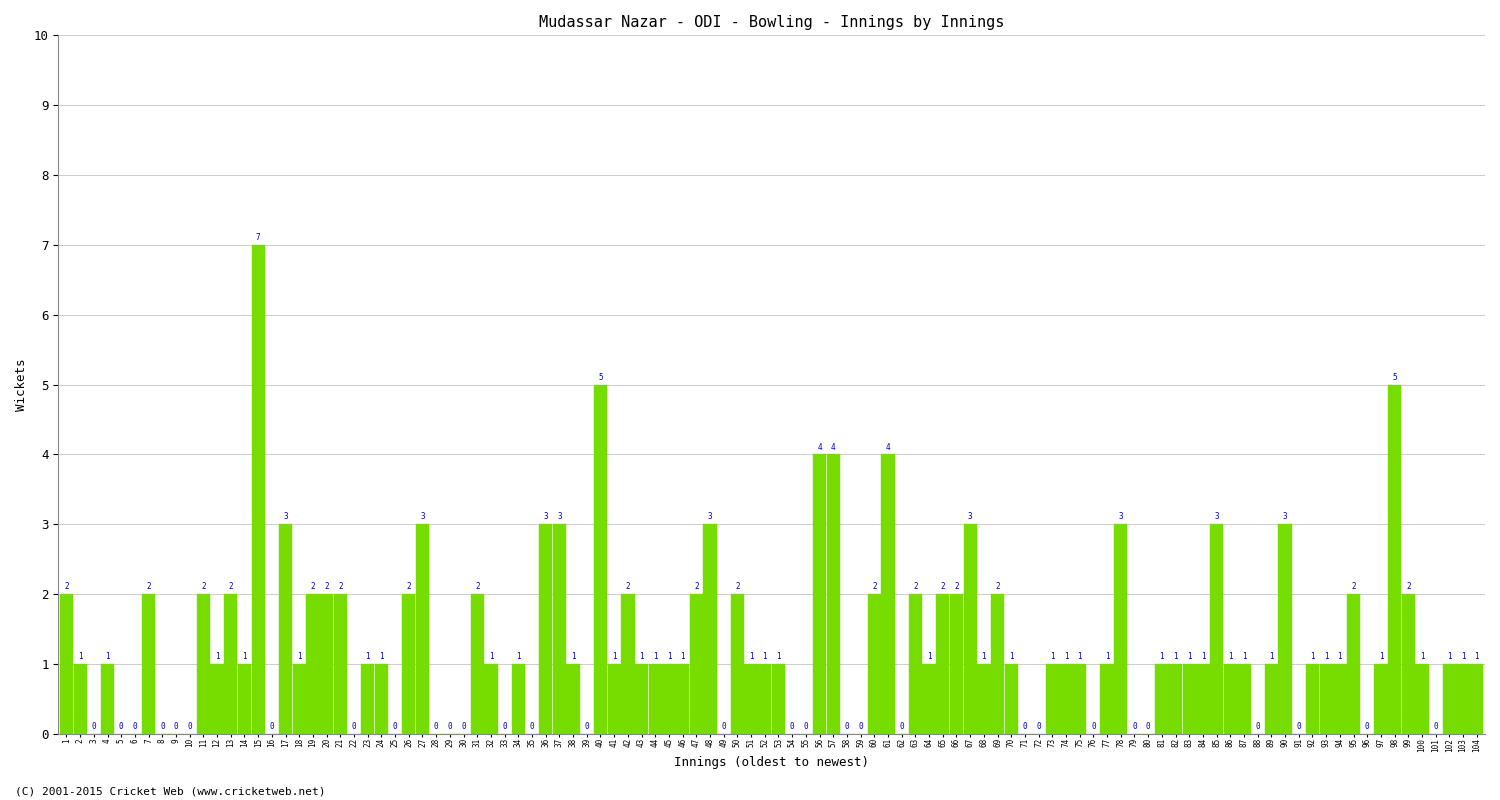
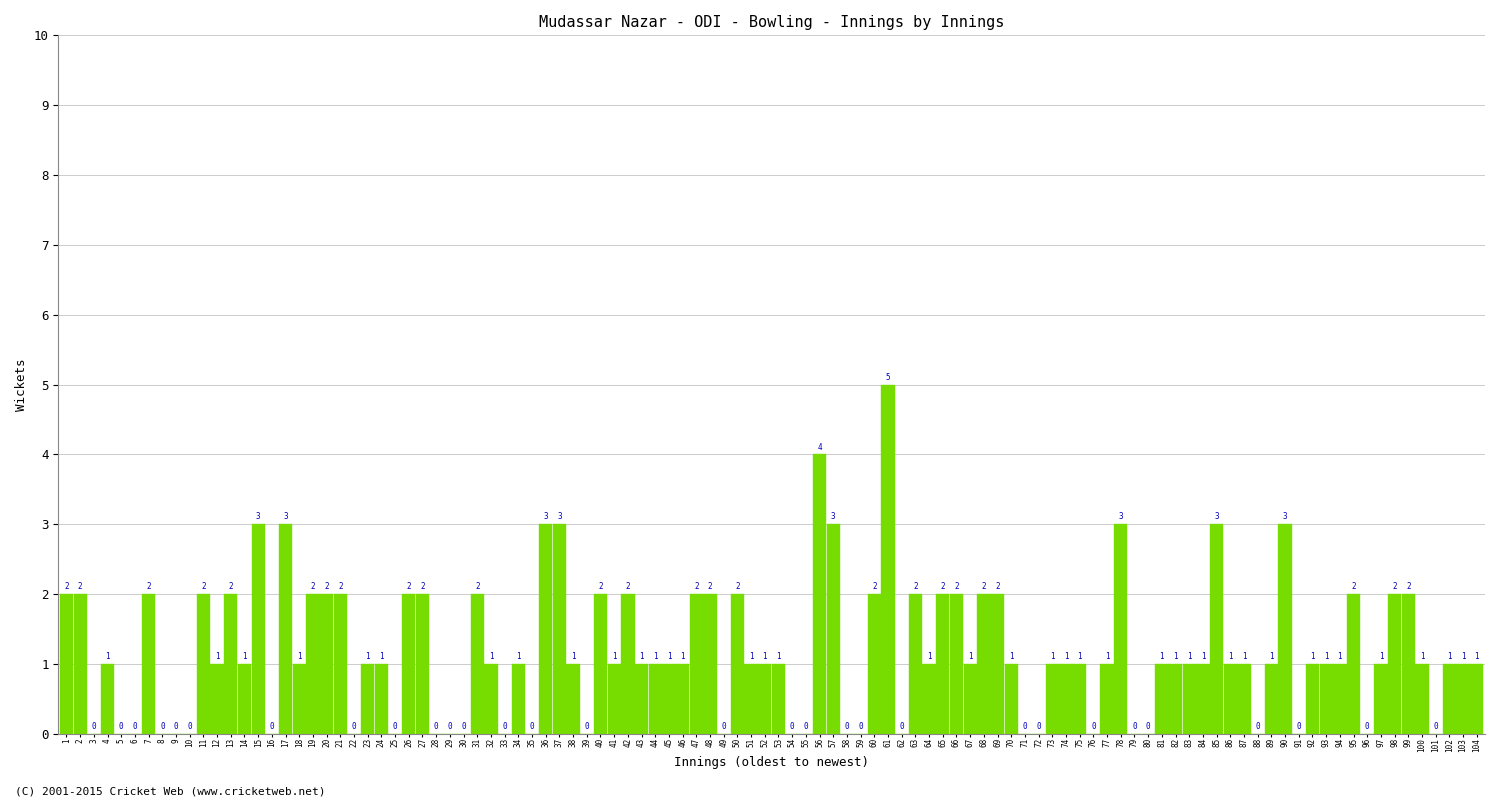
2: 1 -> 2
15: 7 -> 3
27: 3 -> 2
40: 5 -> 2
48: 3 -> 2
57: 4 -> 3
61: 4 -> 5
67: 3 -> 1
68: 1 -> 2
98: 5 -> 2
